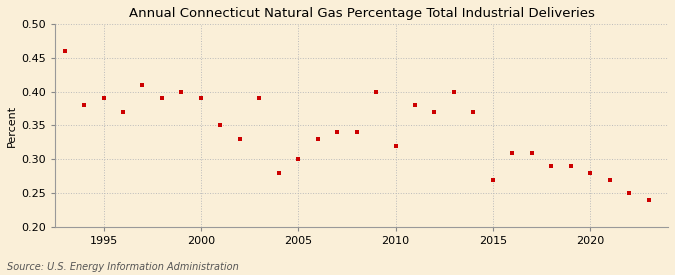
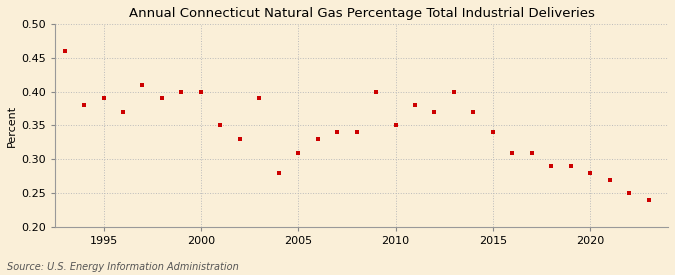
2000: 0.39 -> 0.40
2005: 0.30 -> 0.31
2010: 0.32 -> 0.35
2015: 0.27 -> 0.34
